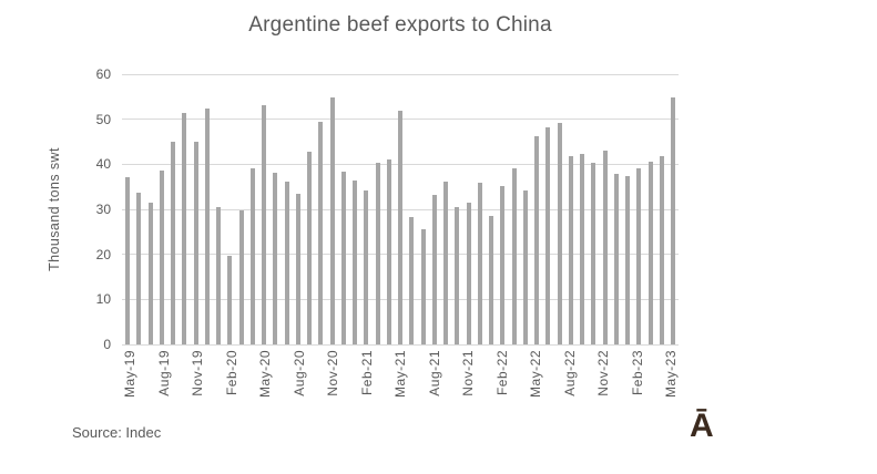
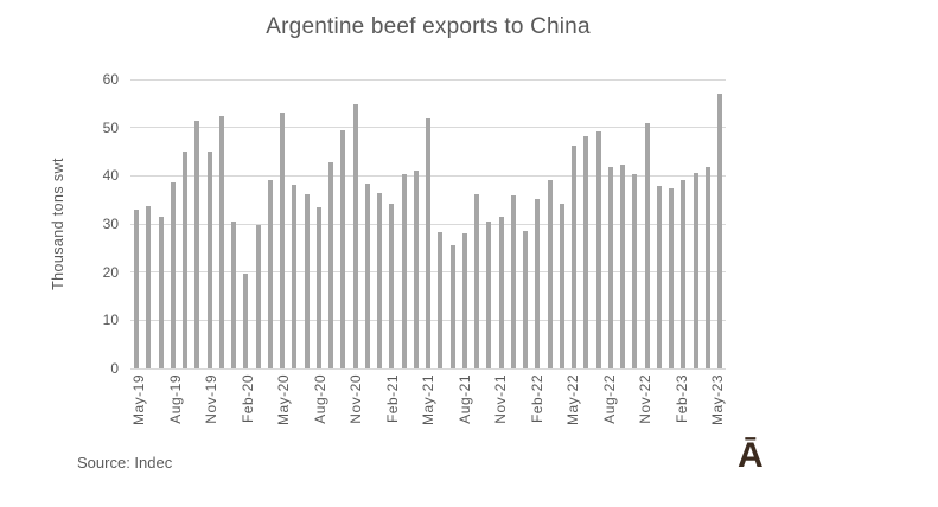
May-19: 37 -> 33
Aug-21: 33 -> 28
Nov-22: 43 -> 51
May-23: 55 -> 57
